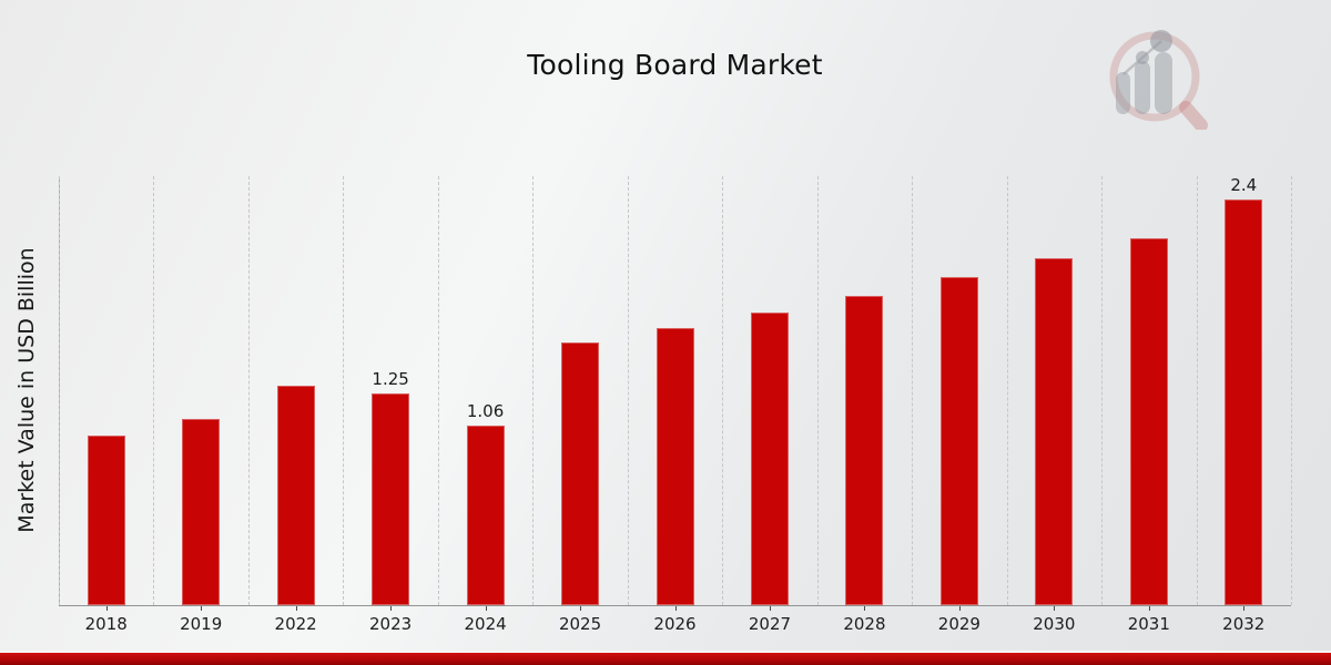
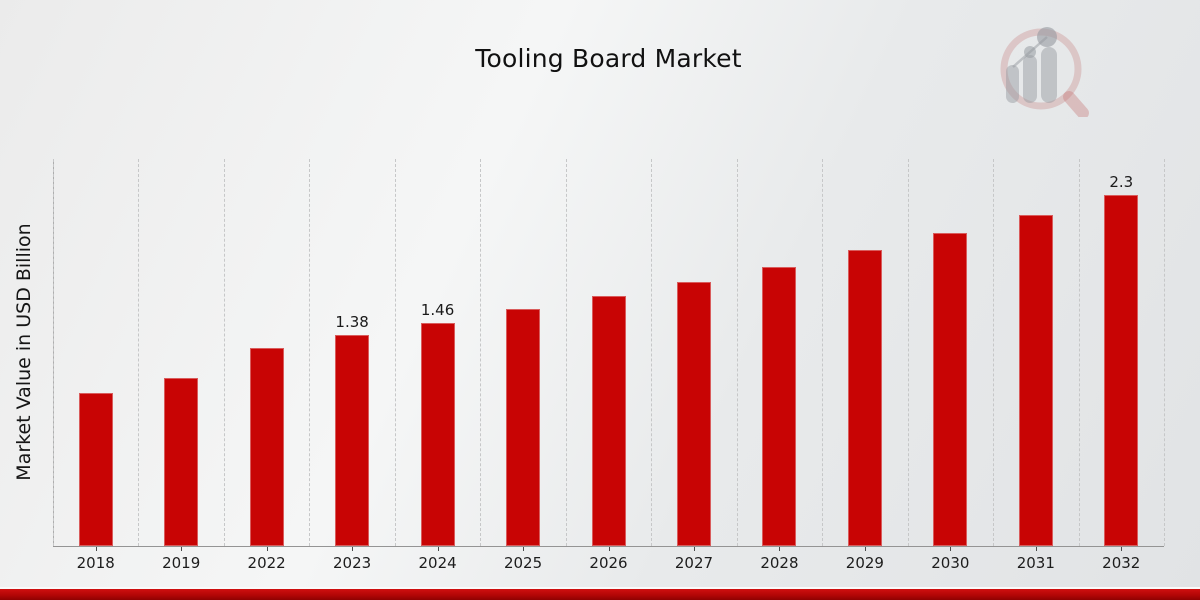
2023: 1.25 -> 1.38
2024: 1.06 -> 1.46
2032: 2.4 -> 2.3
